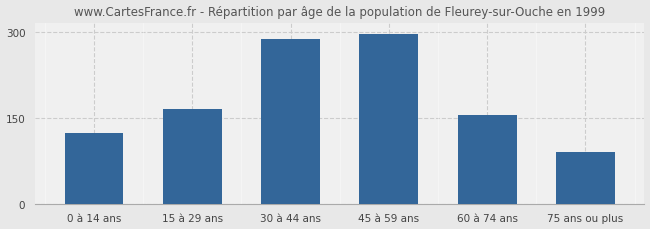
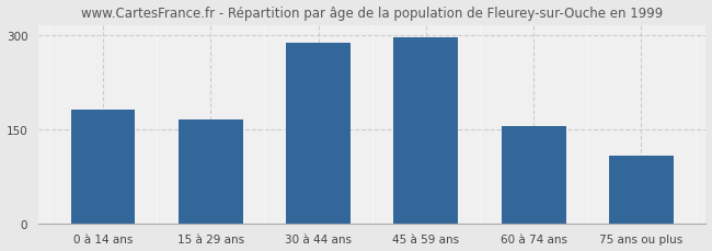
0 à 14 ans: 124 -> 181
75 ans ou plus: 90 -> 107
